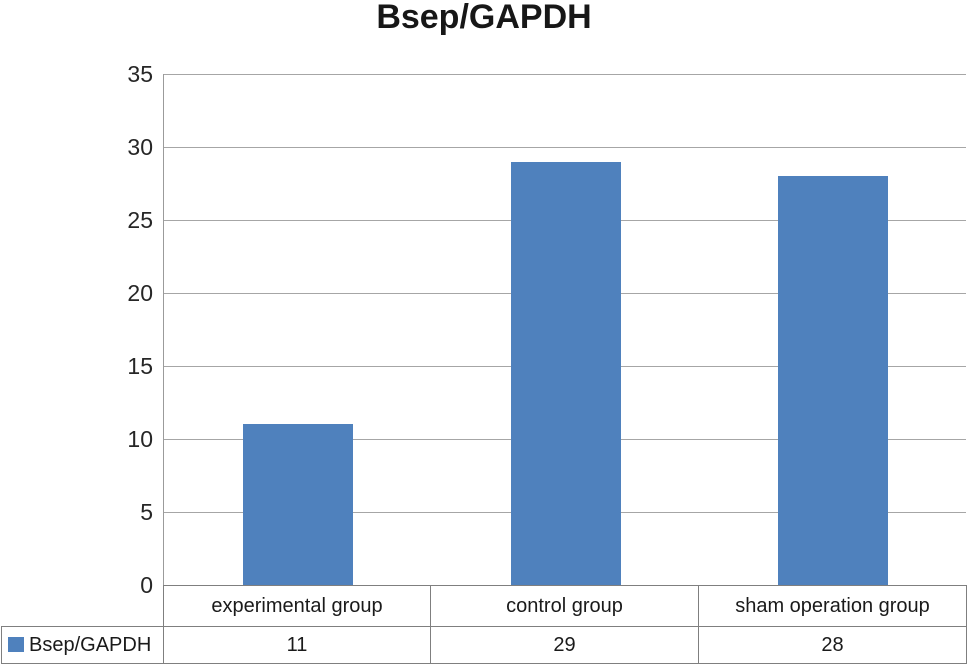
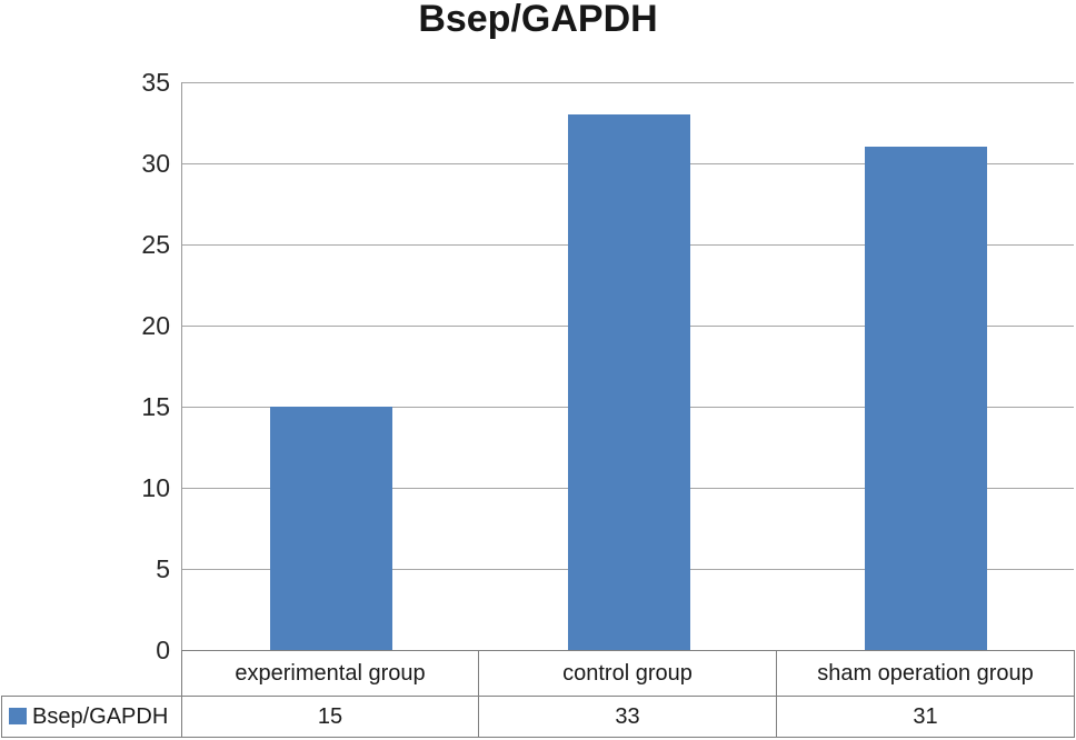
experimental group: 11 -> 15
control group: 29 -> 33
sham operation group: 28 -> 31
